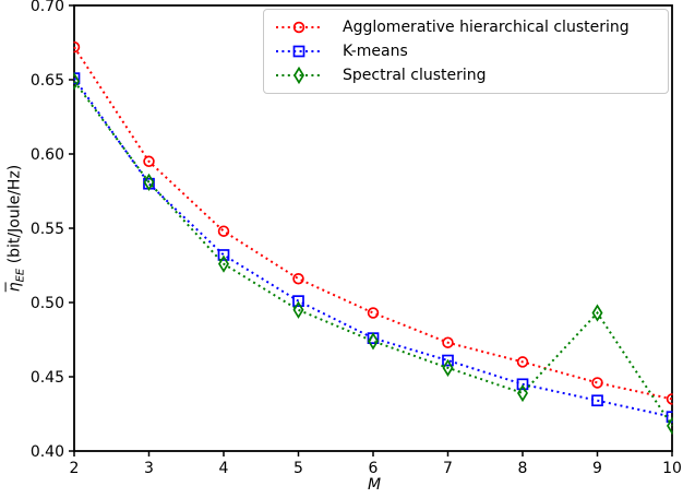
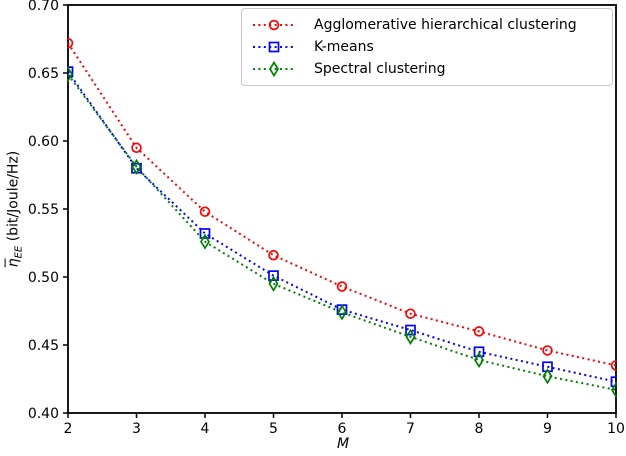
Spectral clustering/9: 0.493 -> 0.427
